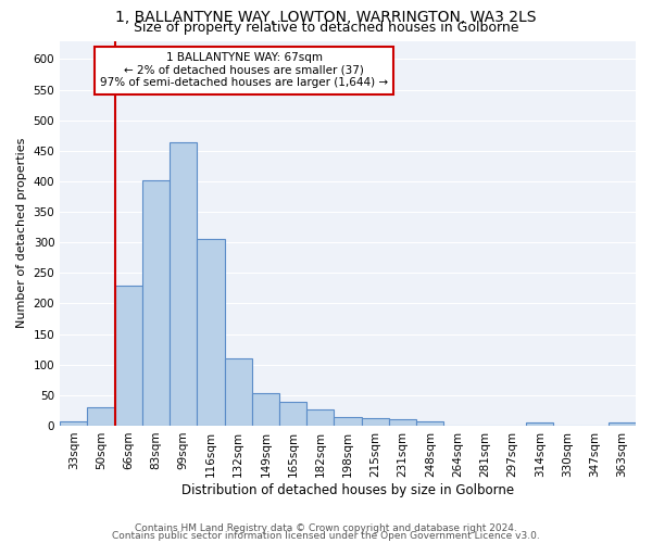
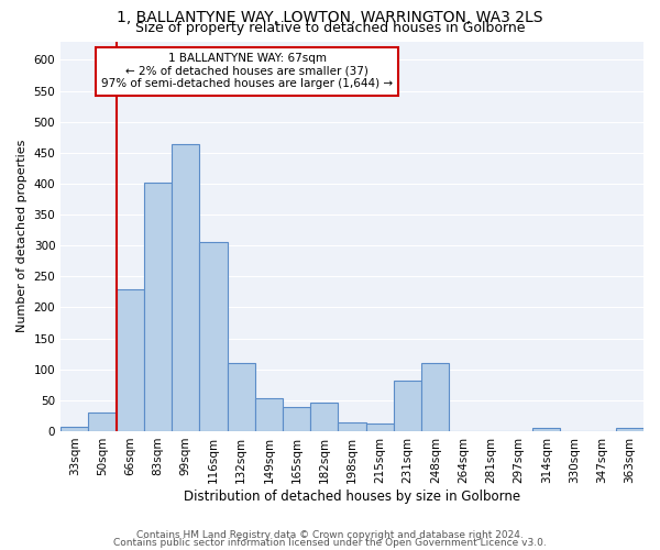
182sqm: 26 -> 46
231sqm: 10 -> 82
248sqm: 7 -> 110
